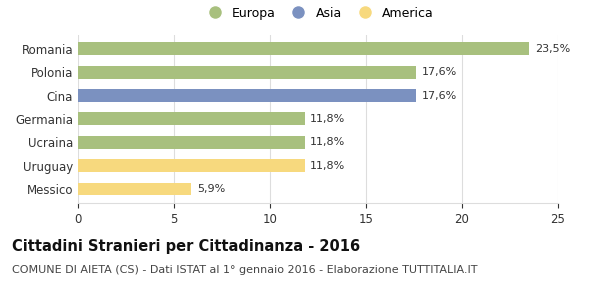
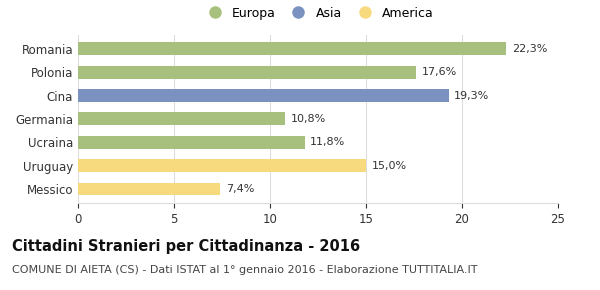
Romania: 23,5% -> 22,3%
Cina: 17,6% -> 19,3%
Germania: 11,8% -> 10,8%
Uruguay: 11,8% -> 15,0%
Messico: 5,9% -> 7,4%
